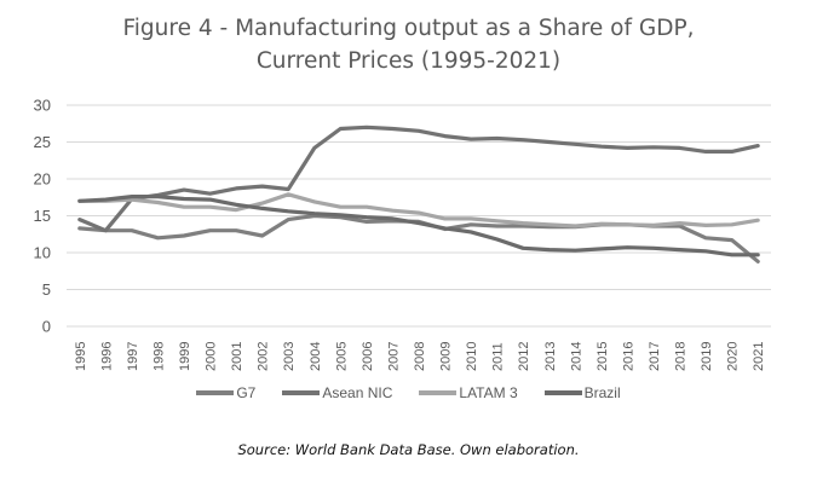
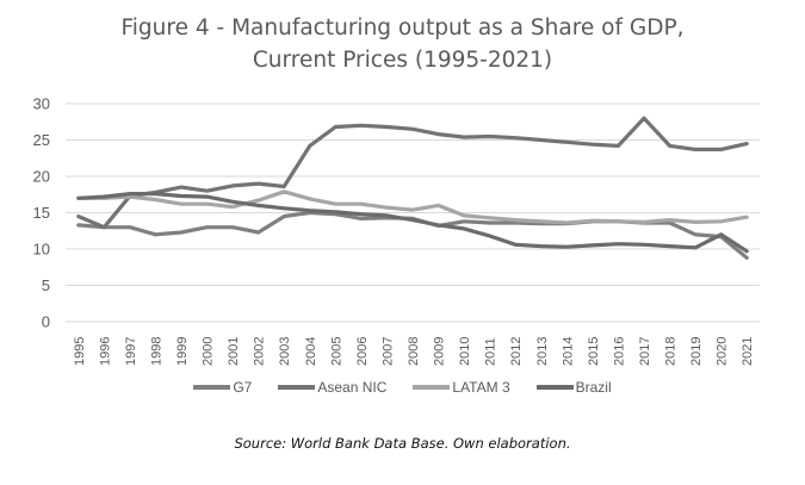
LATAM 3/2009: 15 -> 16
Asean NIC/2017: 24 -> 28
Brazil/2020: 10 -> 12
